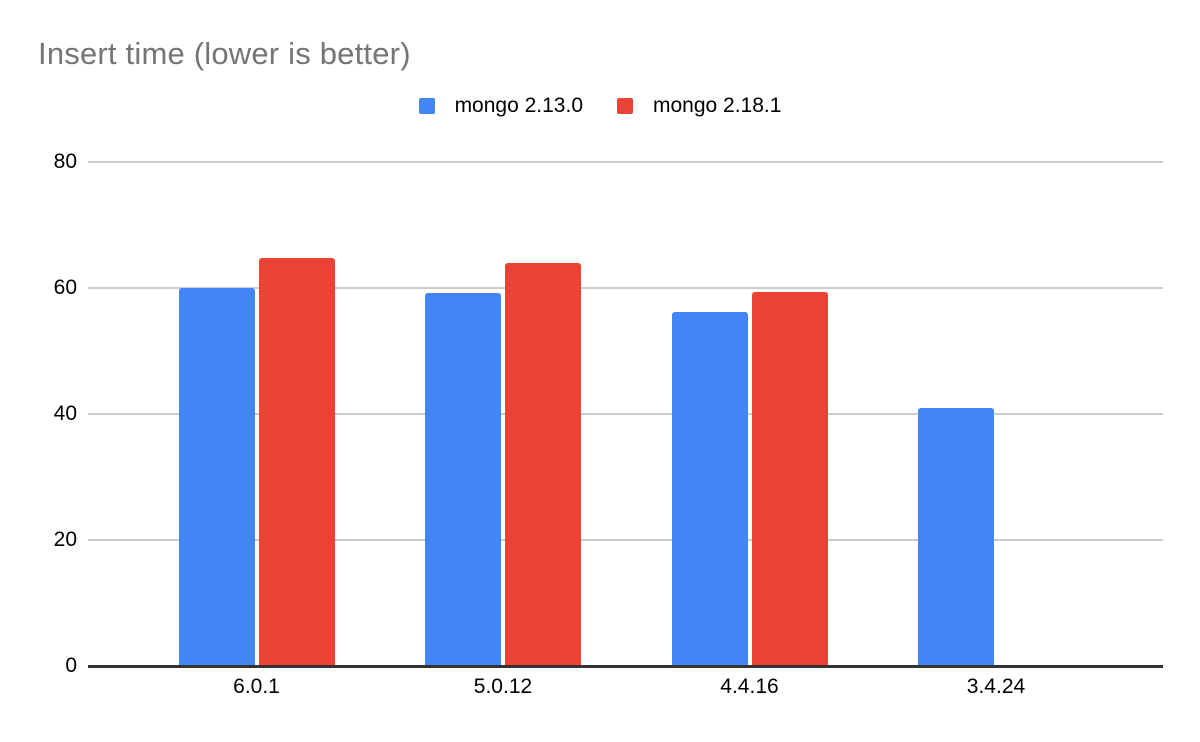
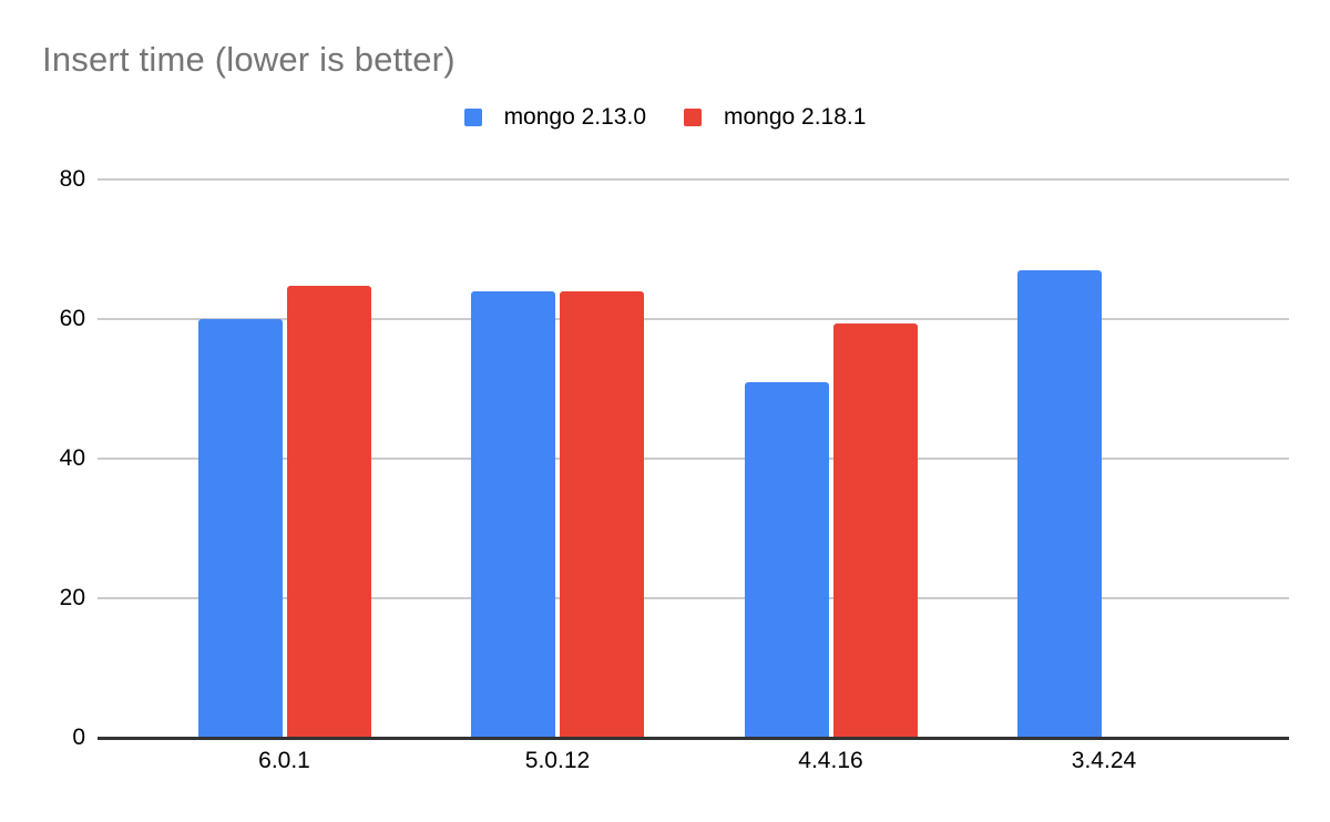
mongo 2.13.0/5.0.12: 59 -> 64
mongo 2.13.0/4.4.16: 56 -> 51
mongo 2.13.0/3.4.24: 41 -> 67
